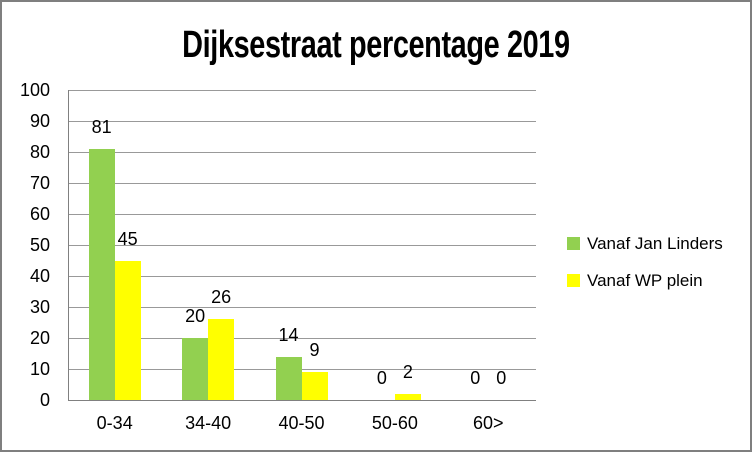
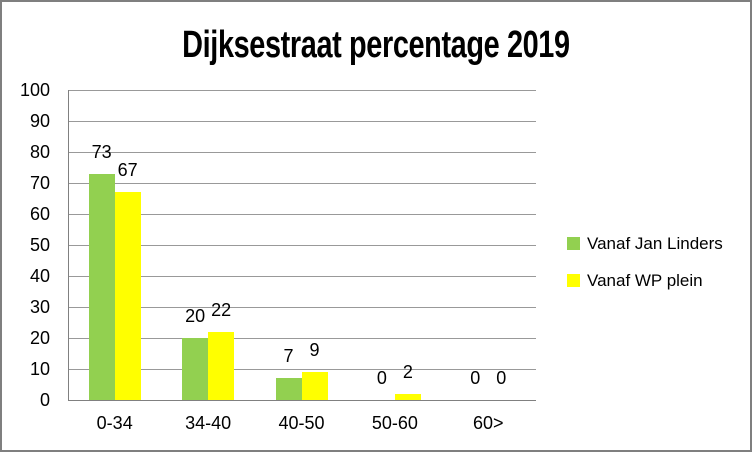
Vanaf Jan Linders/0-34: 81 -> 73
Vanaf WP plein/0-34: 45 -> 67
Vanaf WP plein/34-40: 26 -> 22
Vanaf Jan Linders/40-50: 14 -> 7
